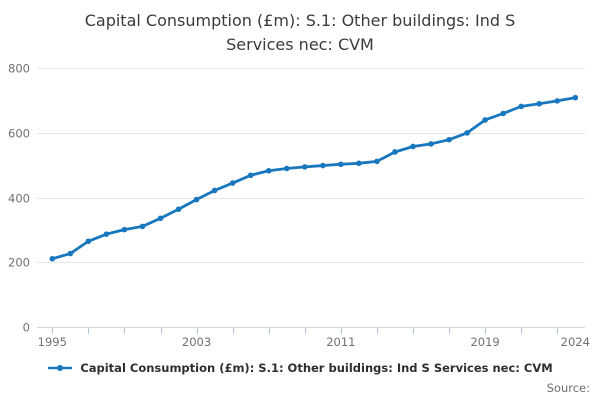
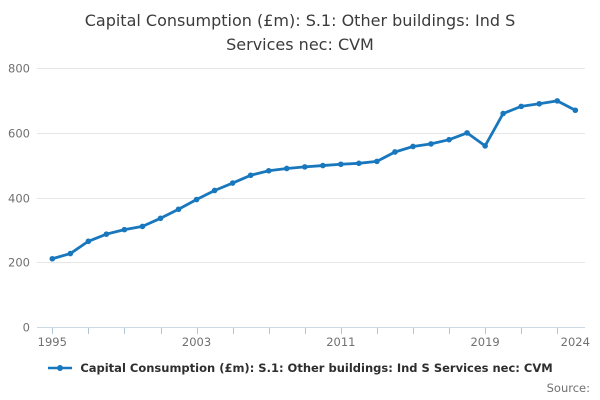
2019: 640 -> 560
2024: 710 -> 670
